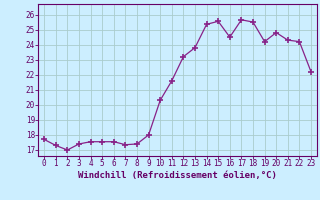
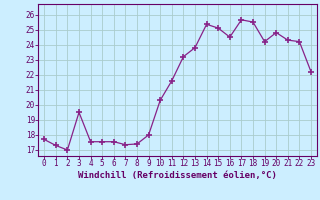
3: 17.4 -> 19.5
15: 25.6 -> 25.1
